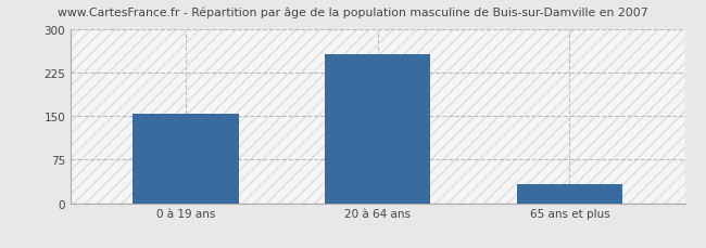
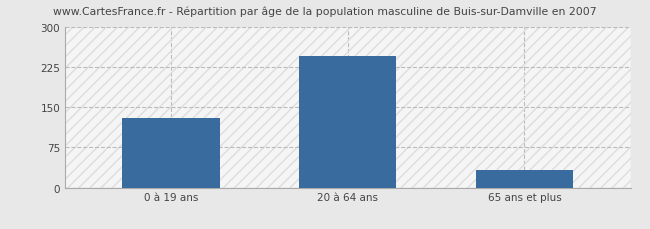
0 à 19 ans: 153 -> 130
20 à 64 ans: 257 -> 246
